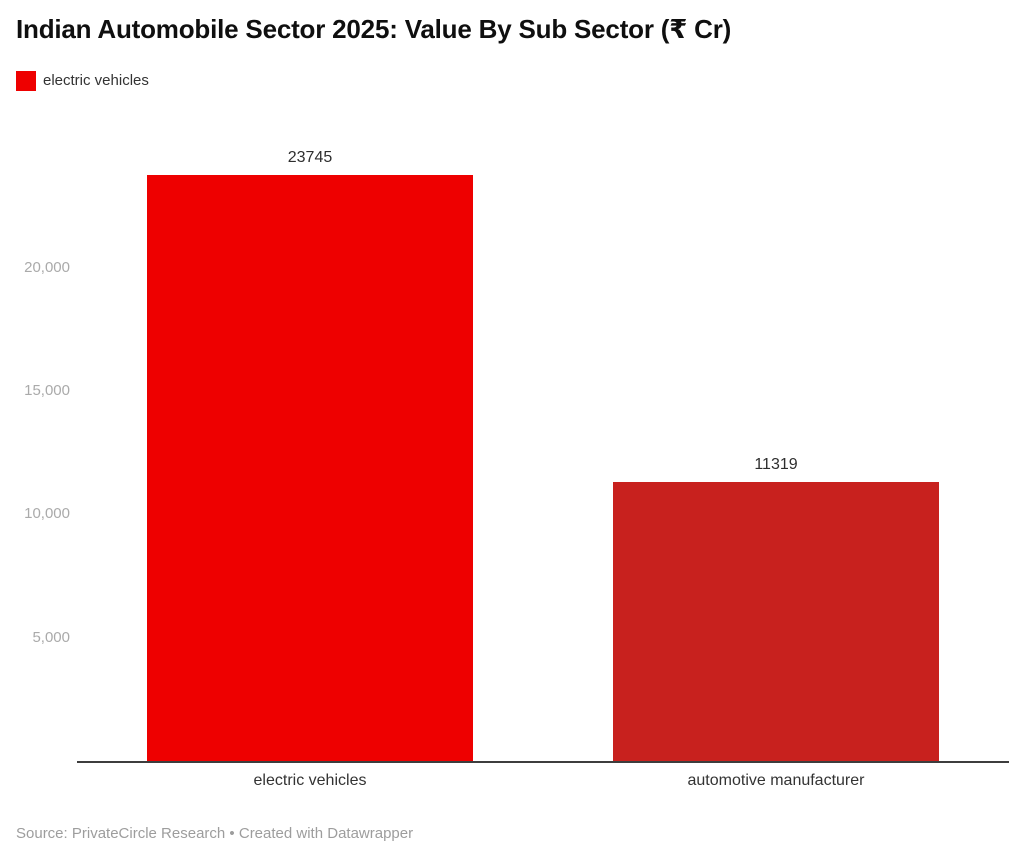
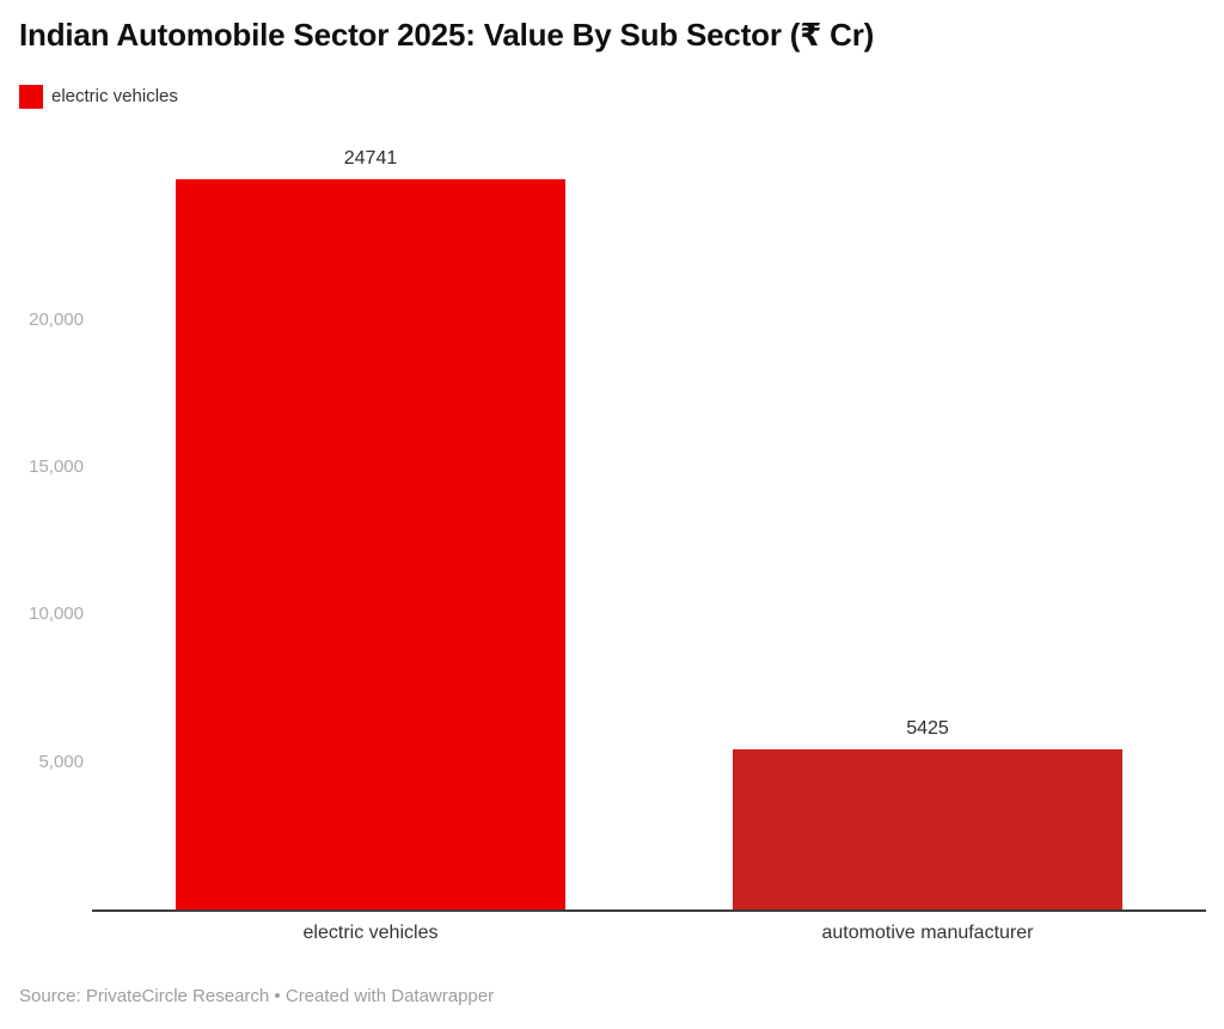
electric vehicles: 23745 -> 24741
automotive manufacturer: 11319 -> 5425
